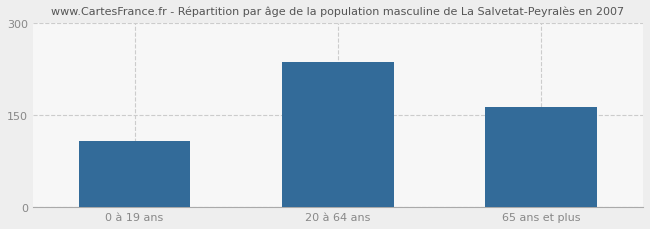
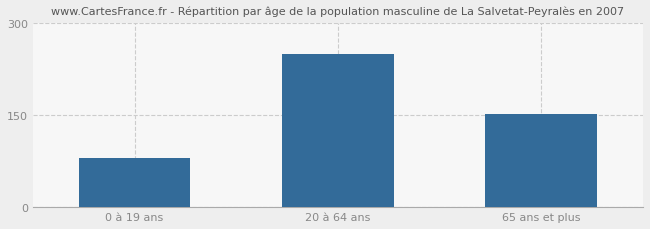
0 à 19 ans: 107 -> 80
20 à 64 ans: 236 -> 250
65 ans et plus: 163 -> 152
